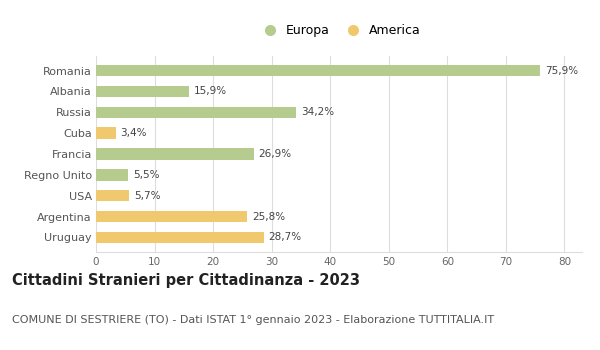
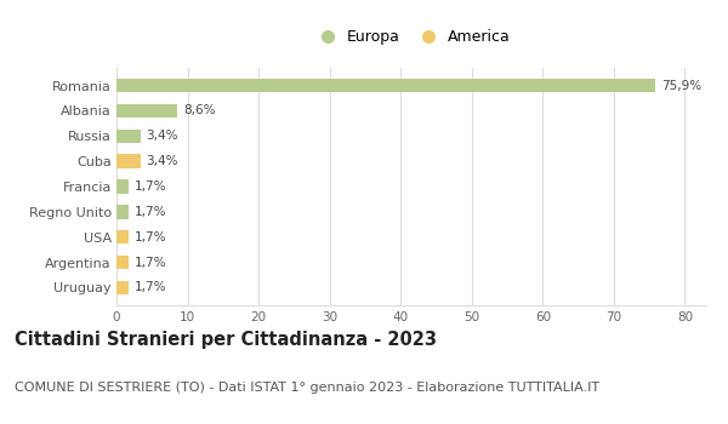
Albania: 15,9% -> 8,6%
Russia: 34,2% -> 3,4%
Francia: 26,9% -> 1,7%
Regno Unito: 5,5% -> 1,7%
USA: 5,7% -> 1,7%
Argentina: 25,8% -> 1,7%
Uruguay: 28,7% -> 1,7%
